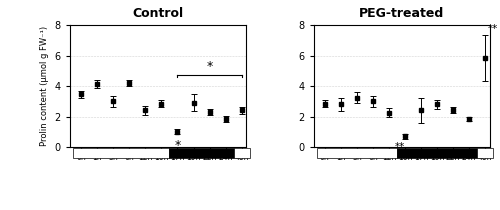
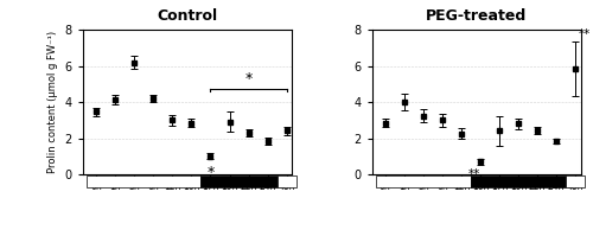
Control/3h: 3.0 -> 6.2
Control/12h: 2.4 -> 3.0
PEG-treated/1h: 2.8 -> 4.0
